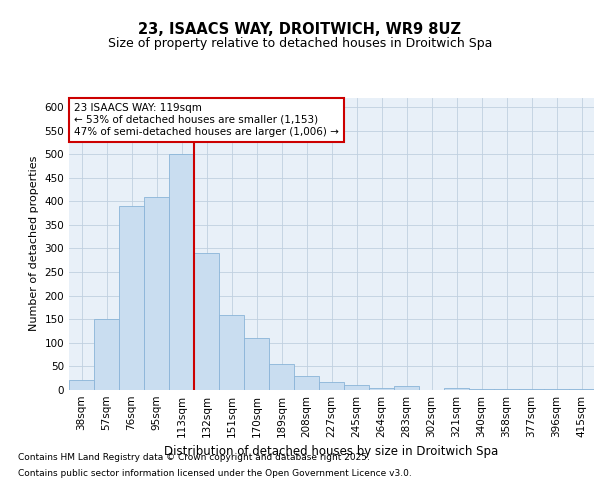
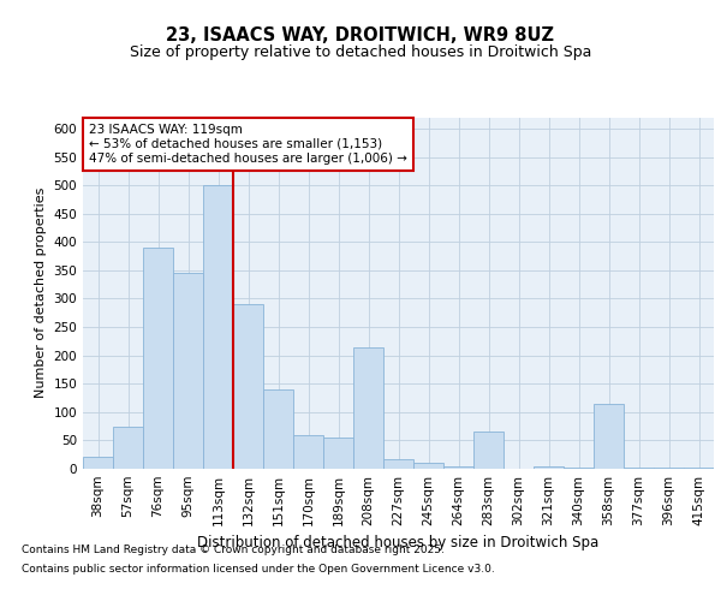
57sqm: 150 -> 75
95sqm: 410 -> 345
151sqm: 160 -> 140
170sqm: 110 -> 60
208sqm: 30 -> 215
283sqm: 8 -> 65
358sqm: 2 -> 115
